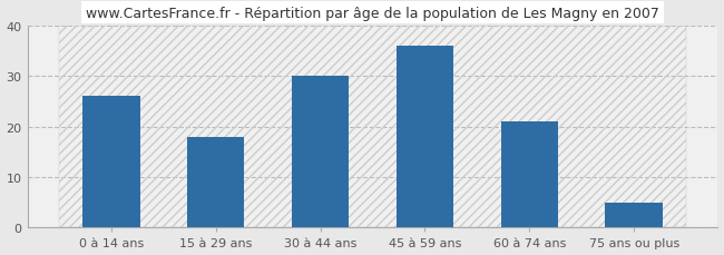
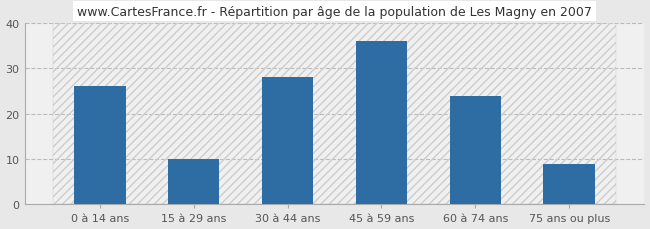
15 à 29 ans: 18 -> 10
30 à 44 ans: 30 -> 28
60 à 74 ans: 21 -> 24
75 ans ou plus: 5 -> 9
